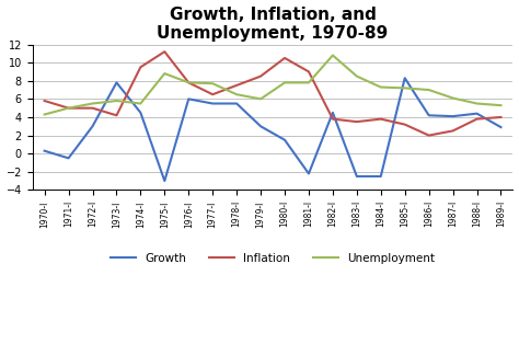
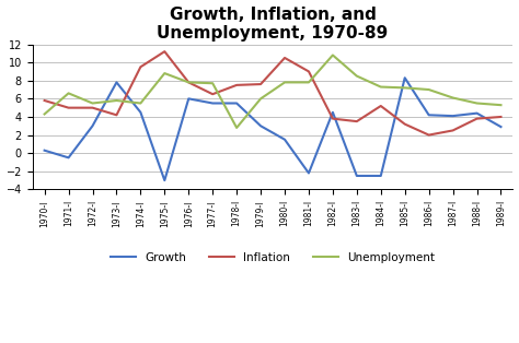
Unemployment/1971-I: 5.0 -> 6.6
Unemployment/1978-I: 6.5 -> 2.8
Inflation/1979-I: 8.5 -> 7.6
Inflation/1984-I: 3.8 -> 5.2
